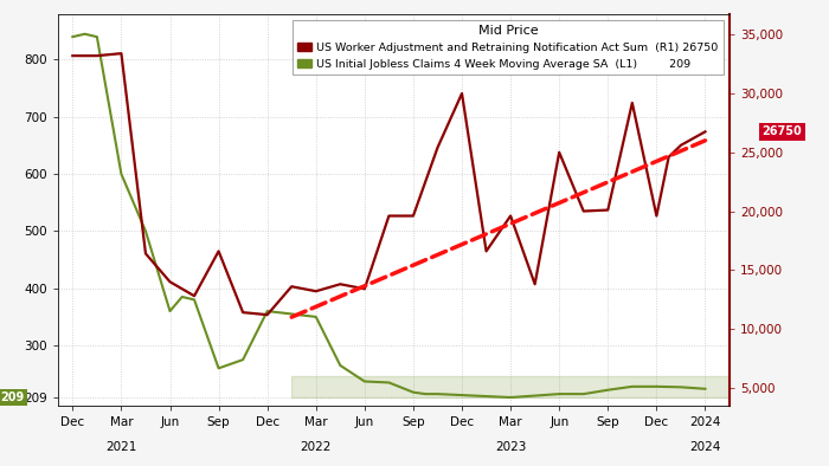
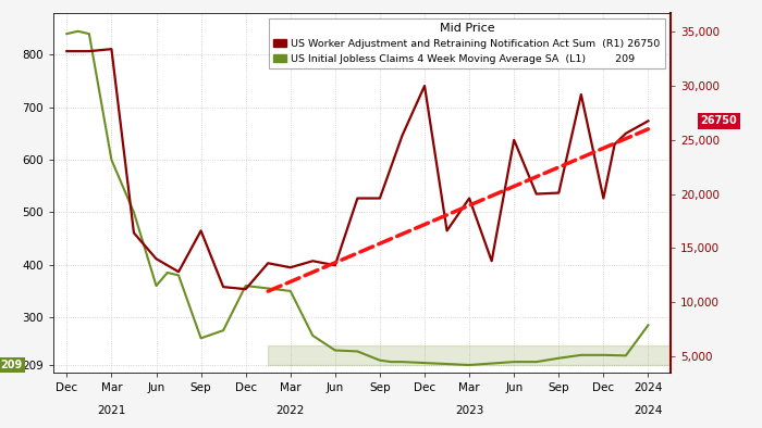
US Initial Jobless Claims 4 Week Moving Average SA (L1) 209/2024: 224 -> 285
